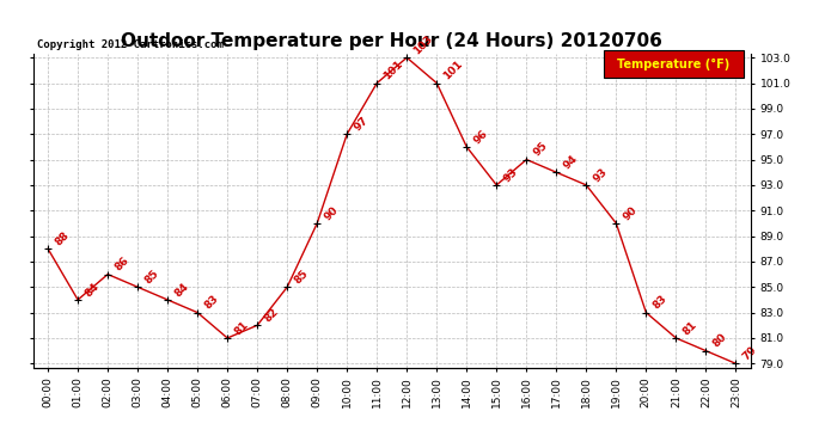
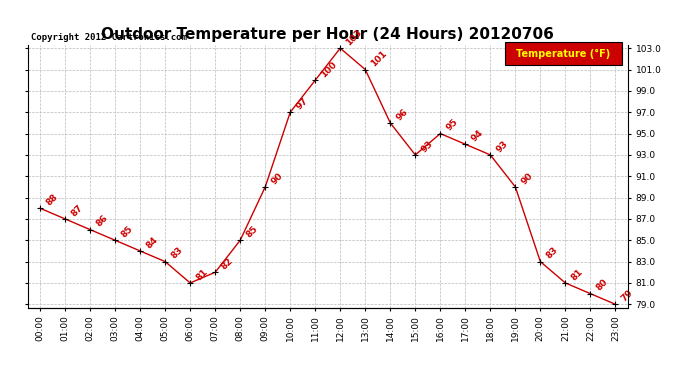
01:00: 84 -> 87
11:00: 101 -> 100
